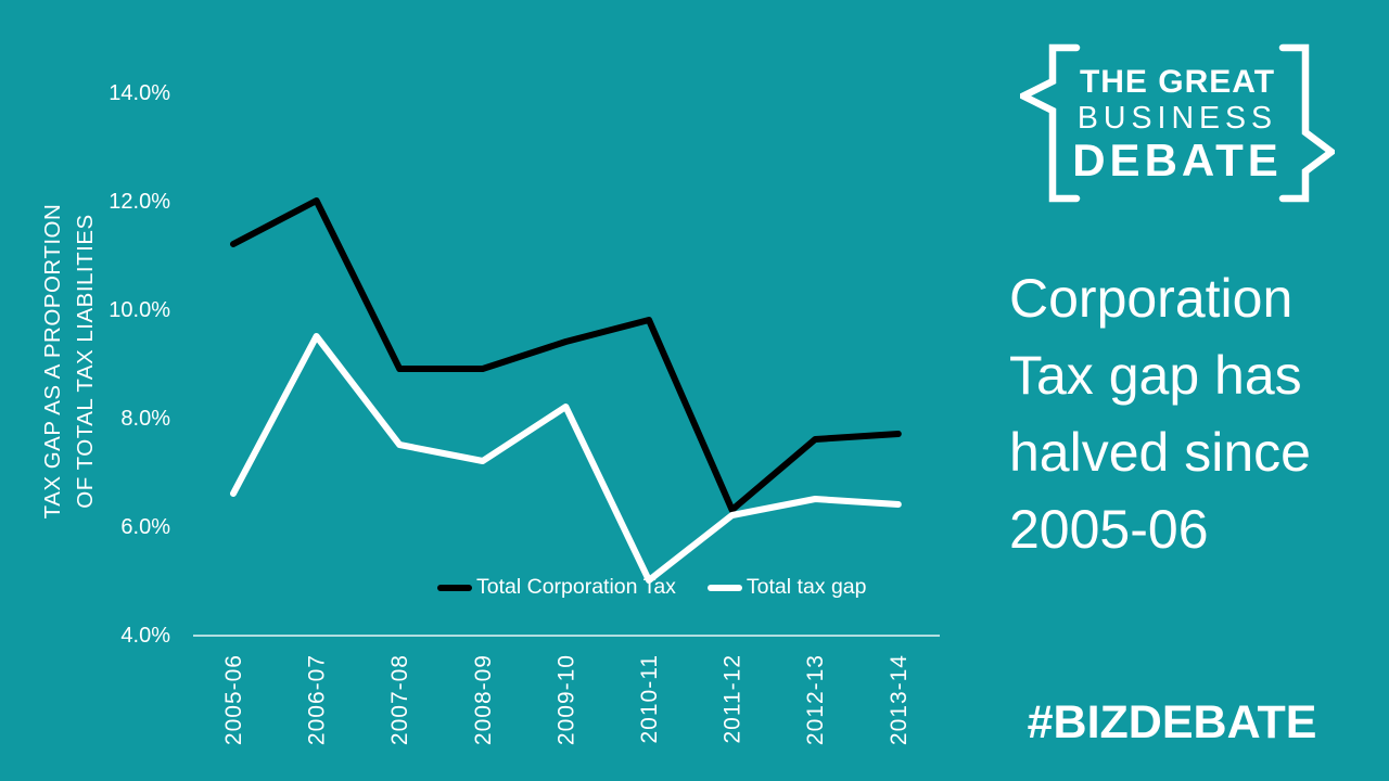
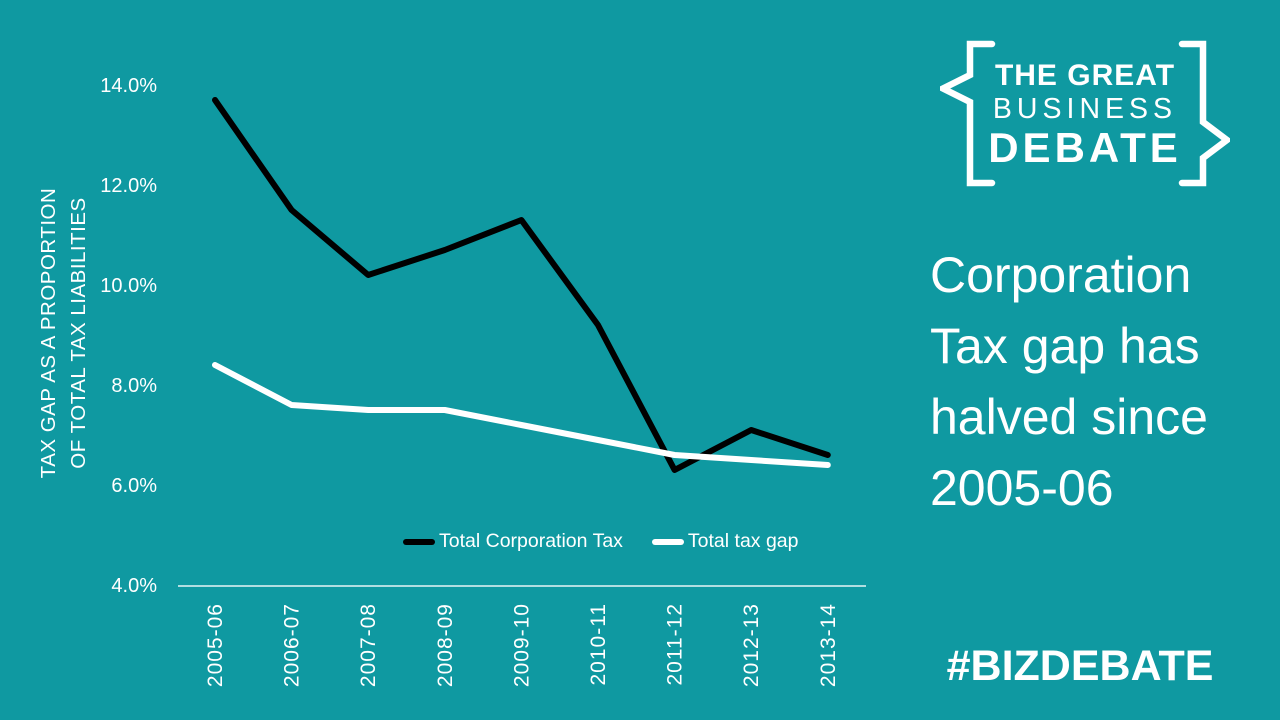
Total Corporation Tax/2005-06: 11.2% -> 13.7%
Total tax gap/2005-06: 6.6% -> 8.4%
Total Corporation Tax/2006-07: 12.0% -> 11.5%
Total tax gap/2006-07: 9.5% -> 7.6%
Total Corporation Tax/2007-08: 8.9% -> 10.2%
Total Corporation Tax/2008-09: 8.9% -> 10.7%
Total tax gap/2008-09: 7.2% -> 7.5%
Total Corporation Tax/2009-10: 9.4% -> 11.3%
Total tax gap/2009-10: 8.2% -> 7.2%
Total Corporation Tax/2010-11: 9.8% -> 9.2%
Total tax gap/2010-11: 5.0% -> 6.9%
Total tax gap/2011-12: 6.2% -> 6.6%
Total Corporation Tax/2012-13: 7.6% -> 7.1%
Total Corporation Tax/2013-14: 7.7% -> 6.6%
